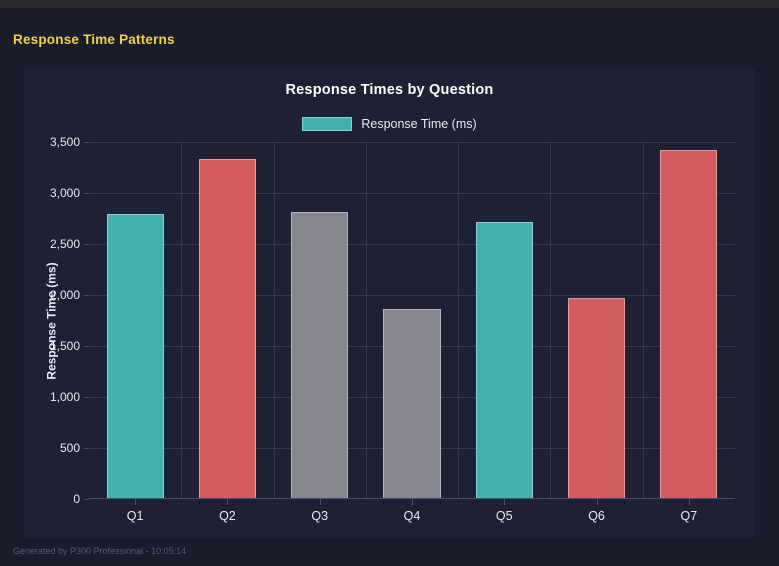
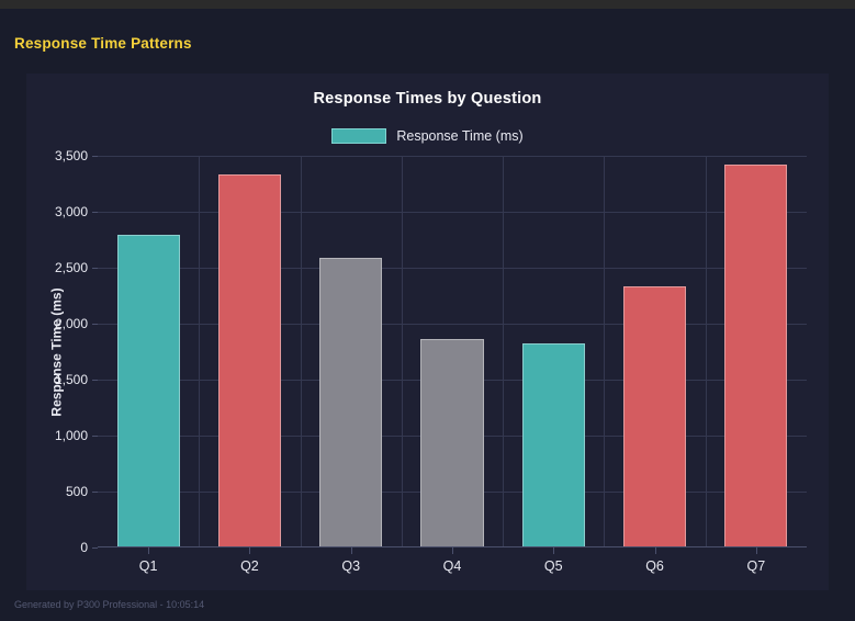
Q3: 2810 -> 2590
Q5: 2720 -> 1820
Q6: 1970 -> 2330
